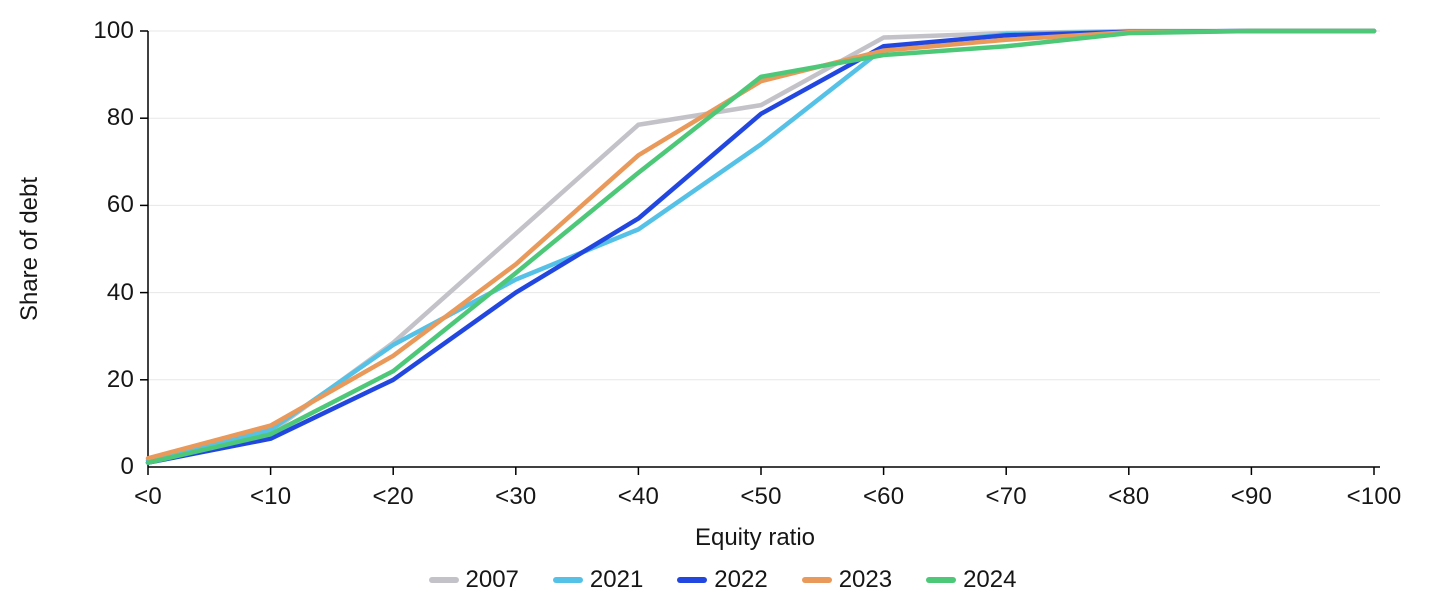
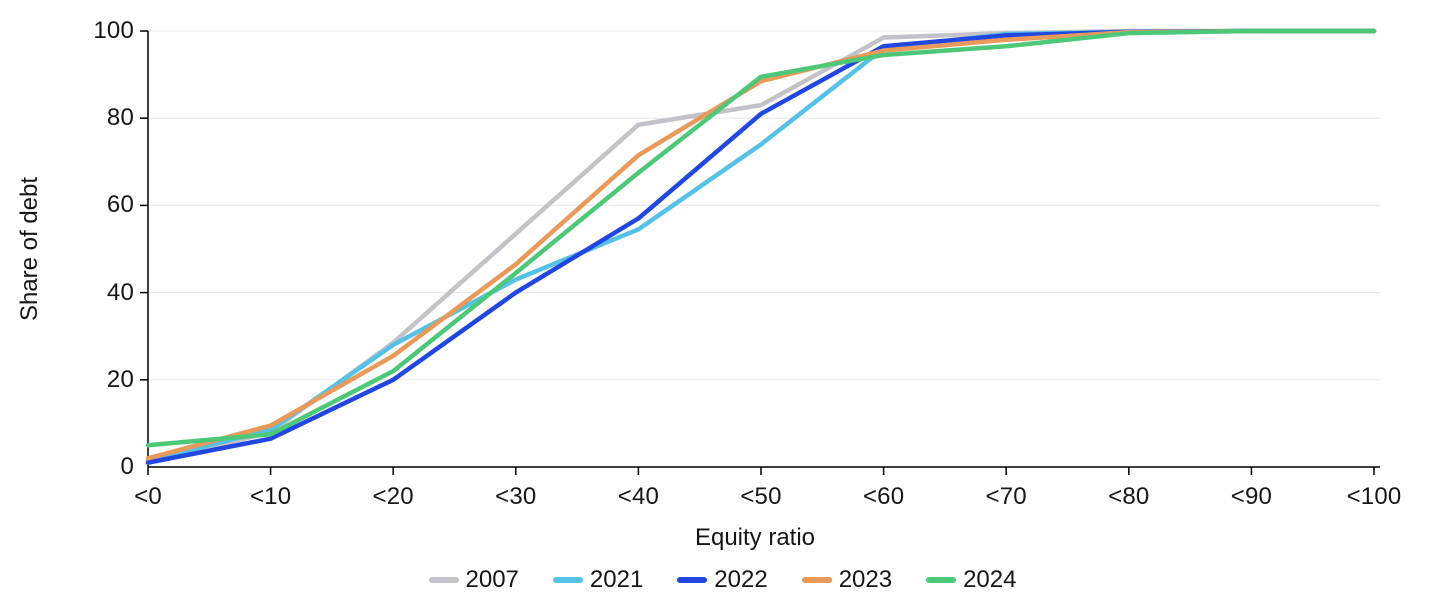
2024/<0: 1 -> 5
